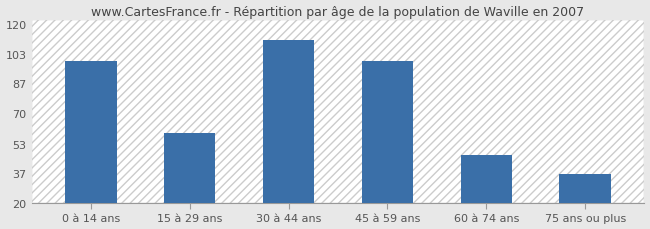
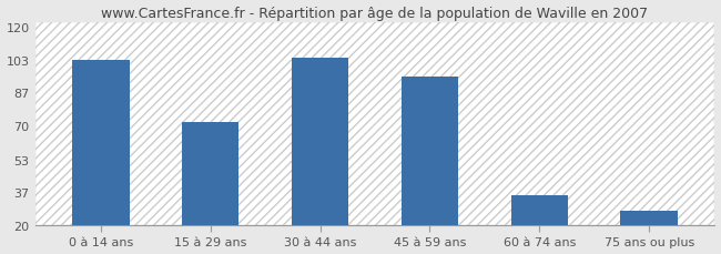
0 à 14 ans: 99 -> 103
15 à 29 ans: 59 -> 72
30 à 44 ans: 111 -> 104
45 à 59 ans: 99 -> 95
60 à 74 ans: 47 -> 35
75 ans ou plus: 36 -> 27
